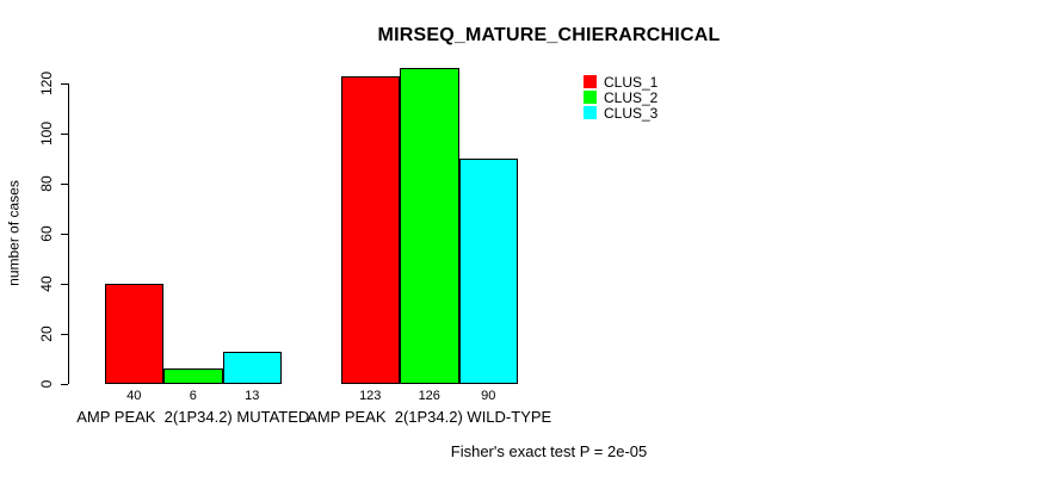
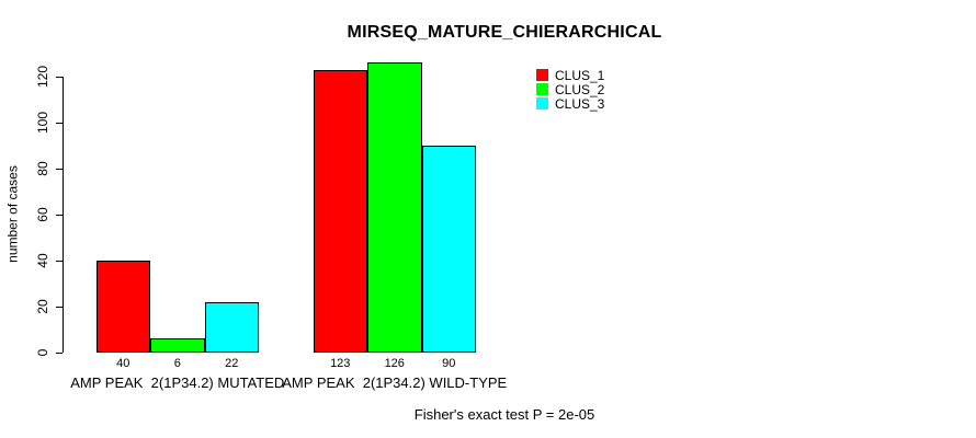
CLUS_3/AMP PEAK 2(1P34.2) MUTATED: 13 -> 22
